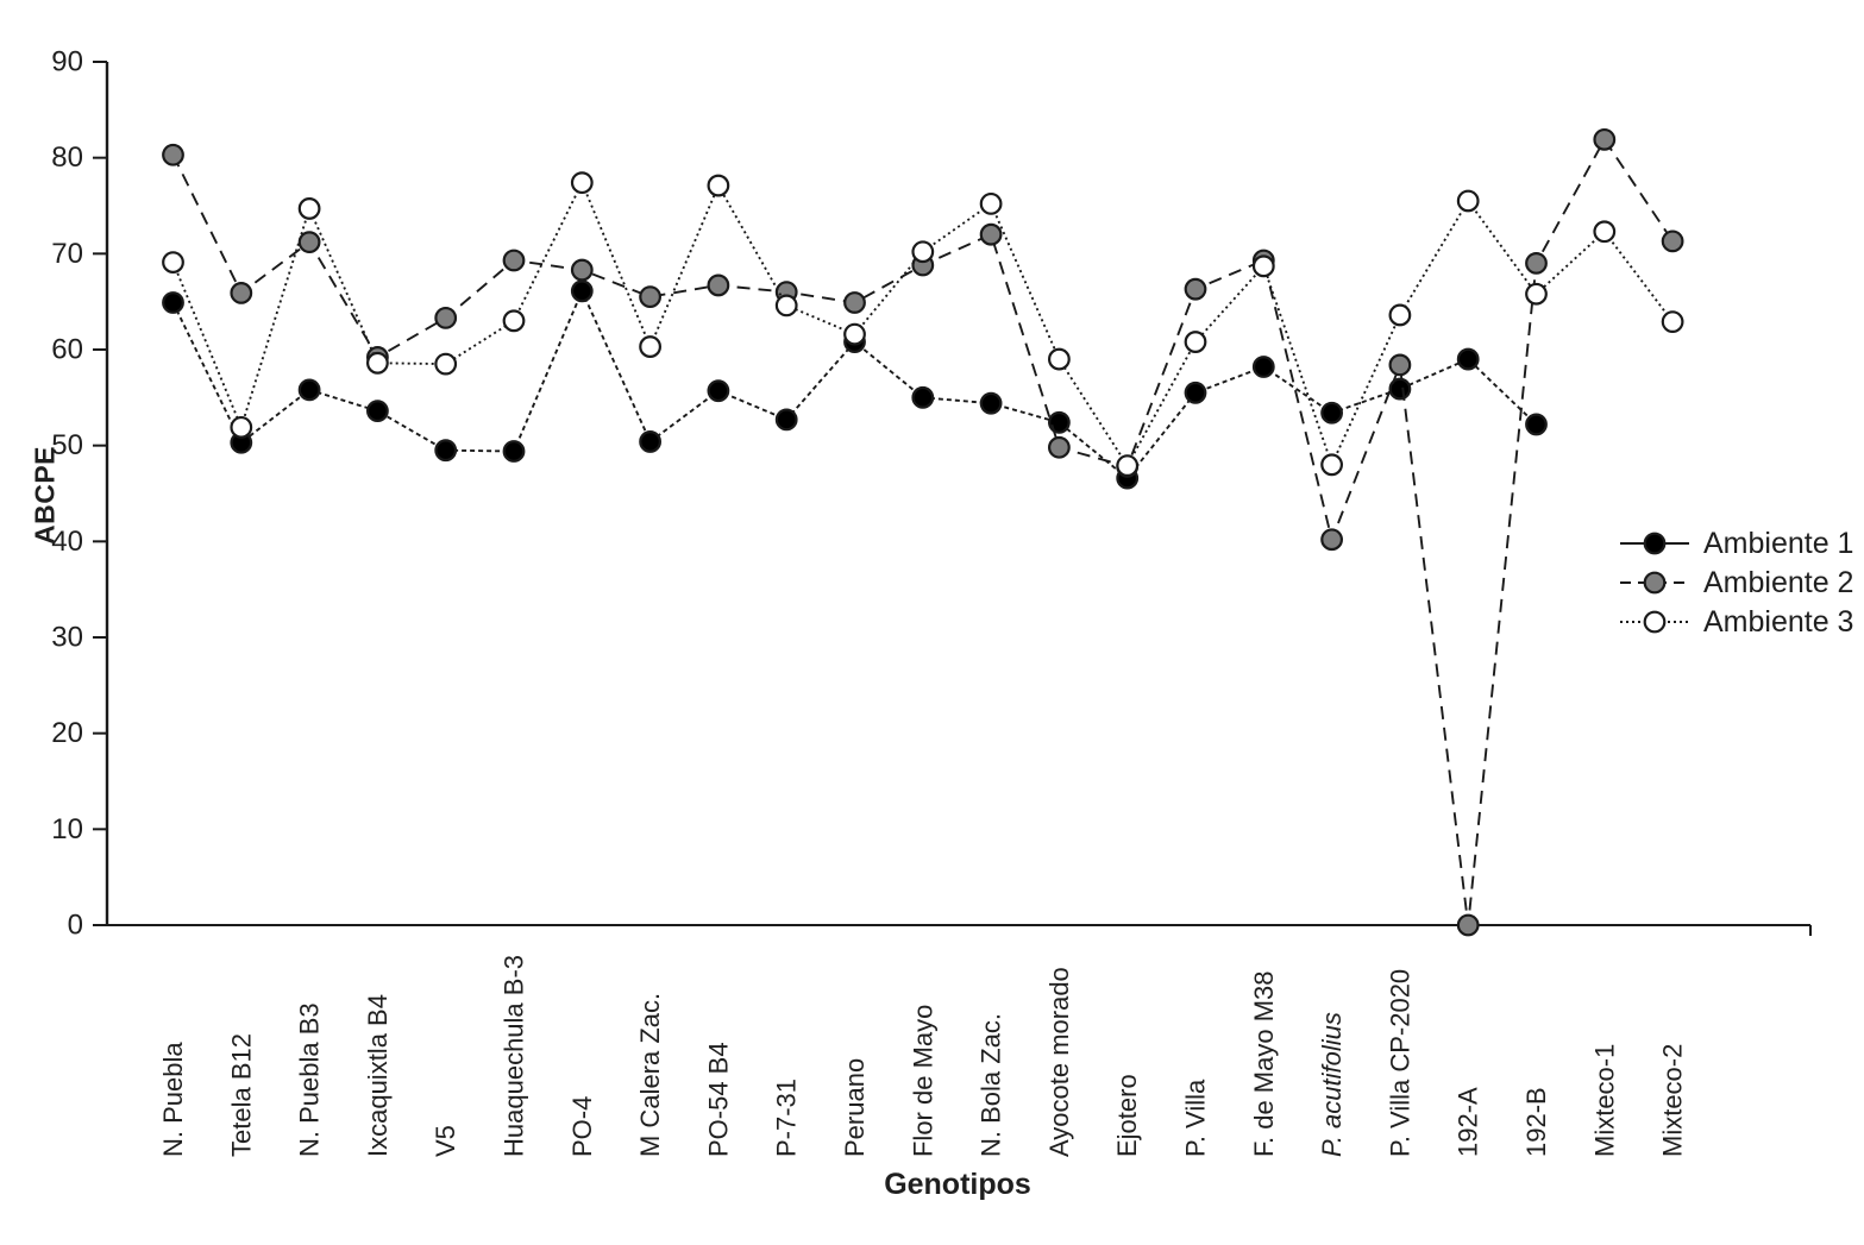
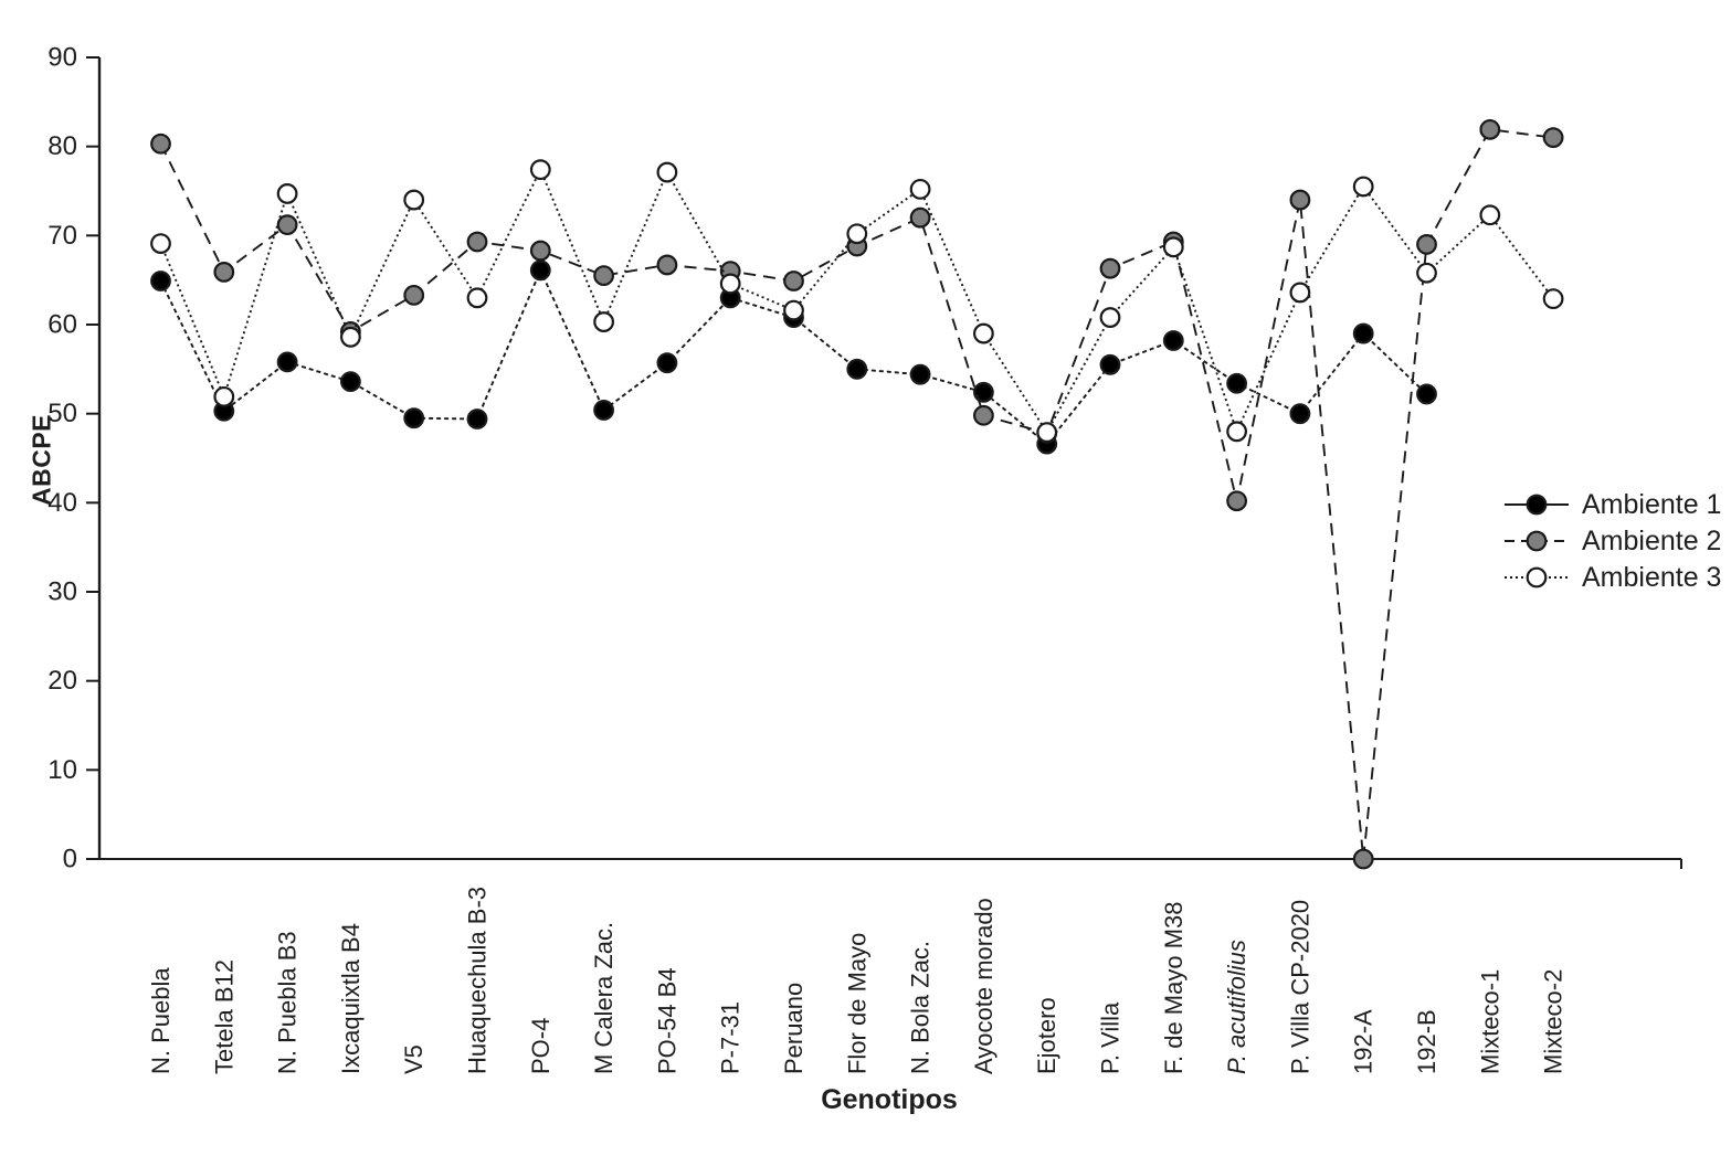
Ambiente 3/V5: 58 -> 74
Ambiente 1/P-7-31: 53 -> 63
Ambiente 1/P. Villa CP-2020: 56 -> 50
Ambiente 2/P. Villa CP-2020: 58 -> 74
Ambiente 2/Mixteco-2: 71 -> 81
